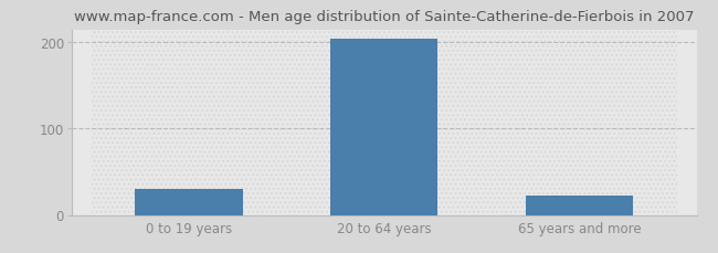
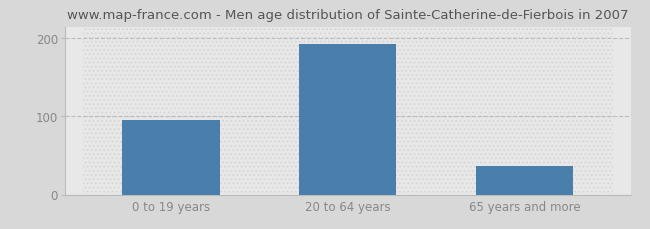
0 to 19 years: 30 -> 95
20 to 64 years: 204 -> 193
65 years and more: 22 -> 37
